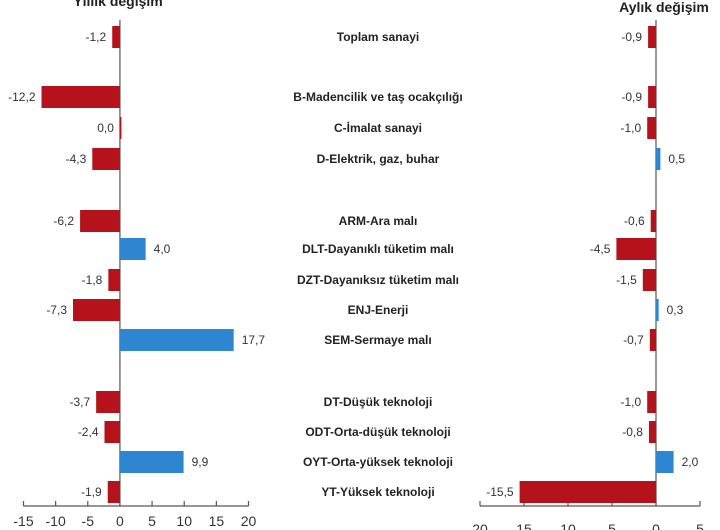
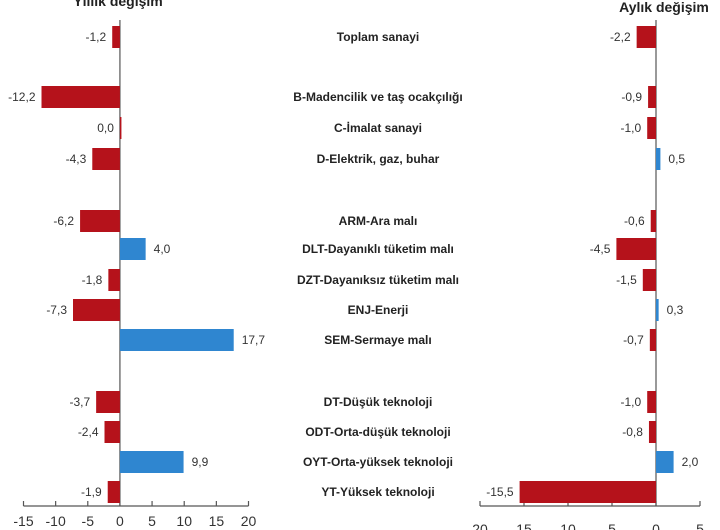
Aylık değişim/Toplam sanayi: -0,9 -> -2,2
